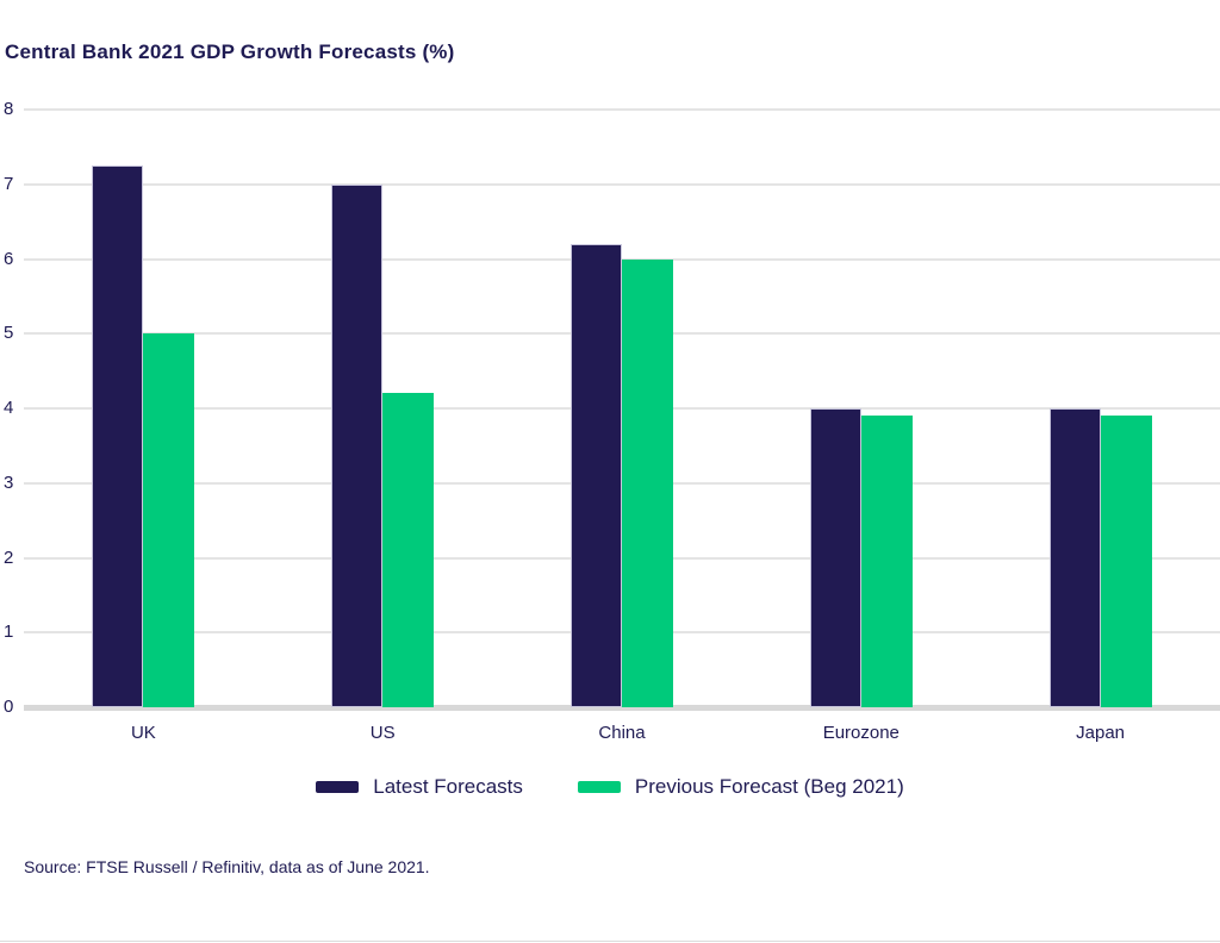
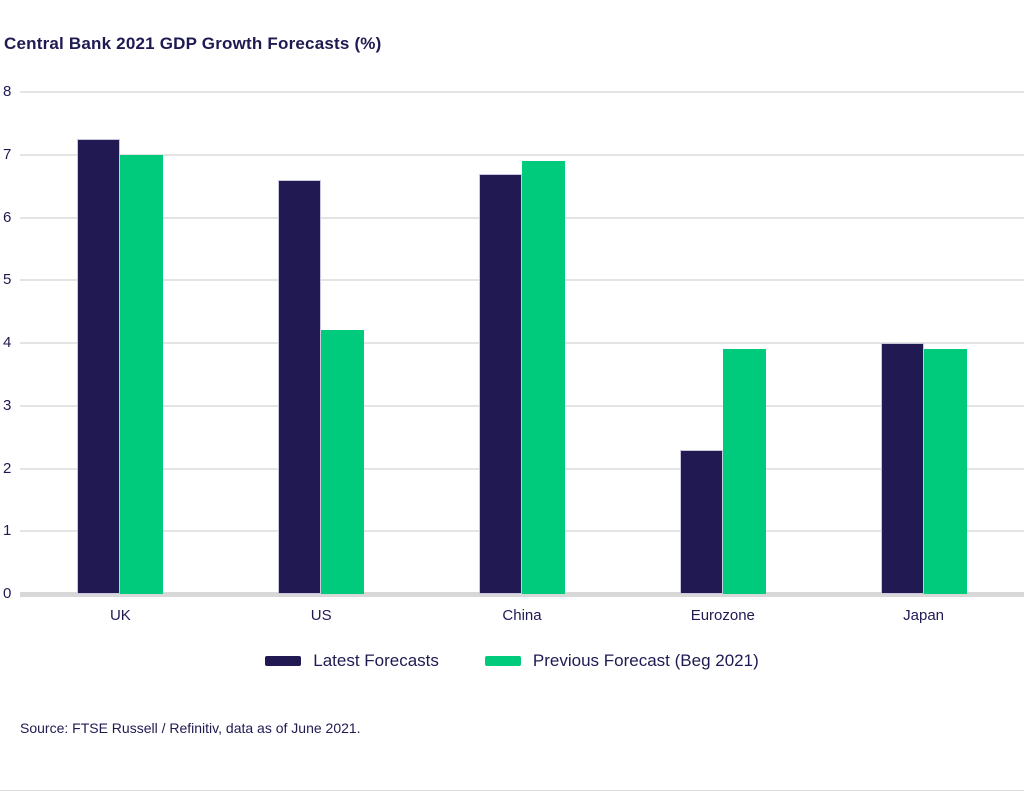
Previous Forecast (Beg 2021)/UK: 5.0 -> 7.0
Latest Forecasts/US: 7.0 -> 6.6
Latest Forecasts/China: 6.2 -> 6.7
Previous Forecast (Beg 2021)/China: 6.0 -> 6.9
Latest Forecasts/Eurozone: 4.0 -> 2.3
